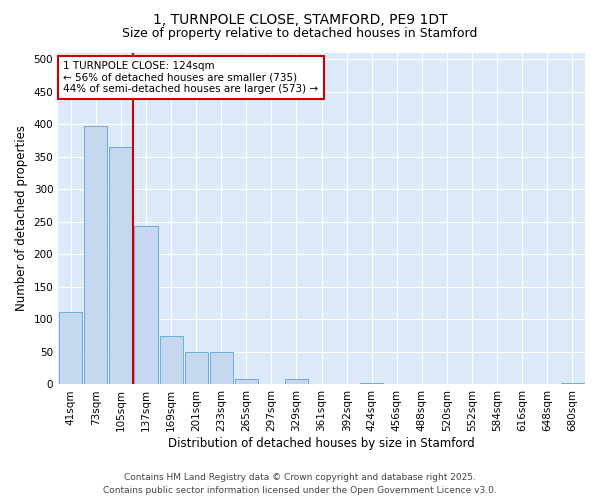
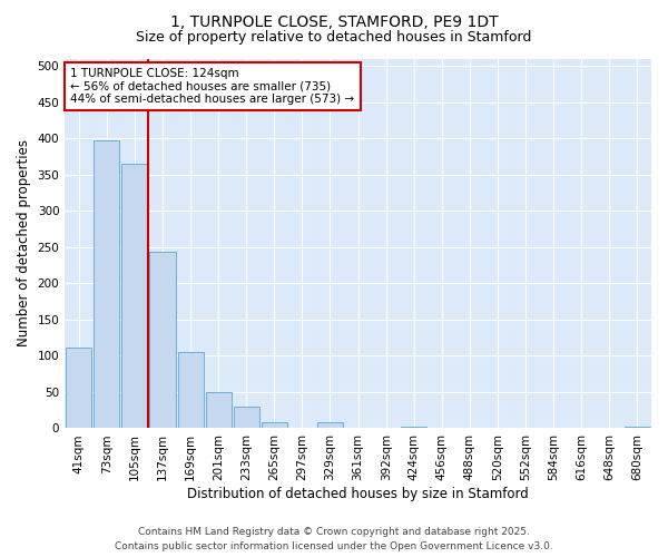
169sqm: 74 -> 105
233sqm: 50 -> 30
